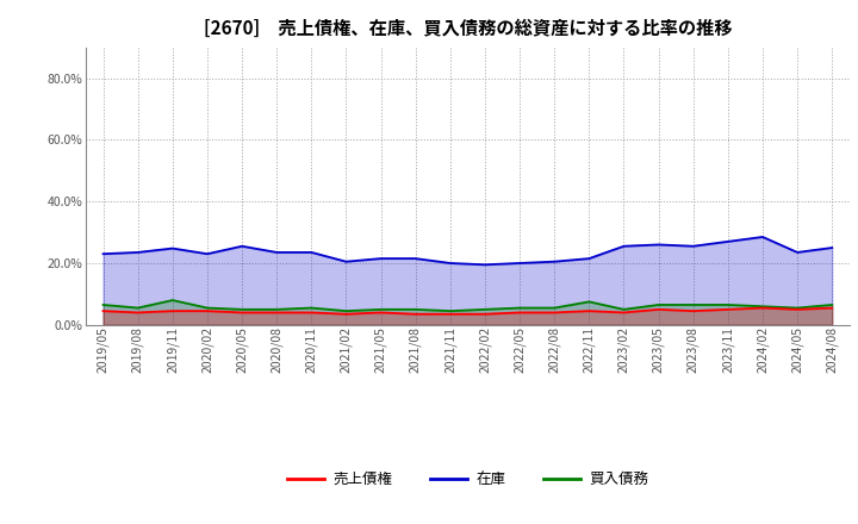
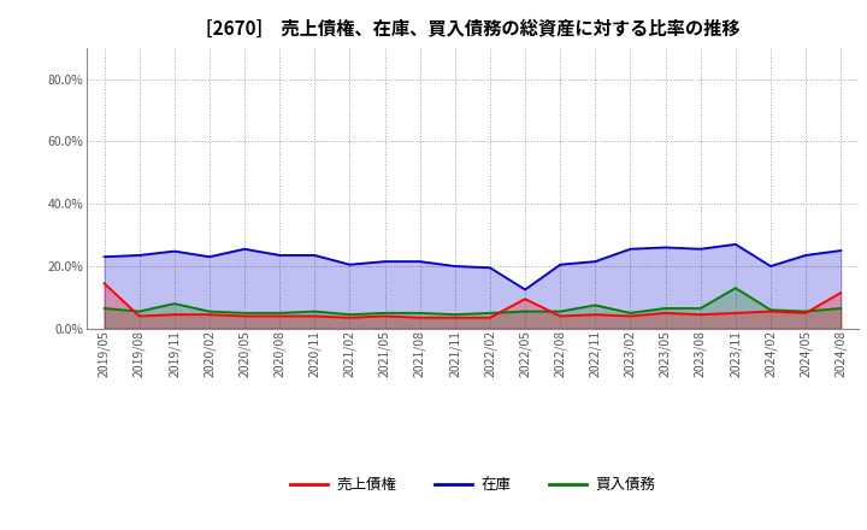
売上債権/2019/05: 4.5% -> 14.5%
在庫/2022/05: 20.0% -> 12.5%
売上債権/2022/05: 4.0% -> 9.5%
買入債務/2023/11: 6.5% -> 13.0%
在庫/2024/02: 28.5% -> 20.0%
売上債権/2024/08: 5.5% -> 11.5%
